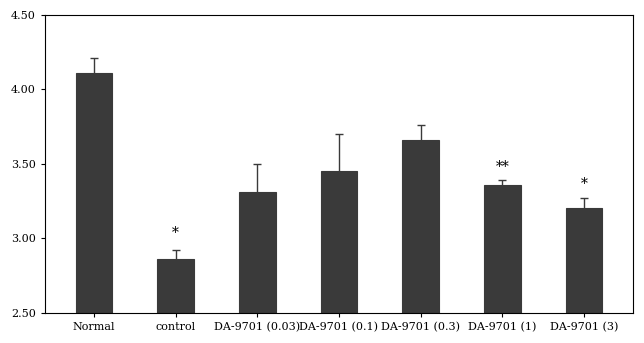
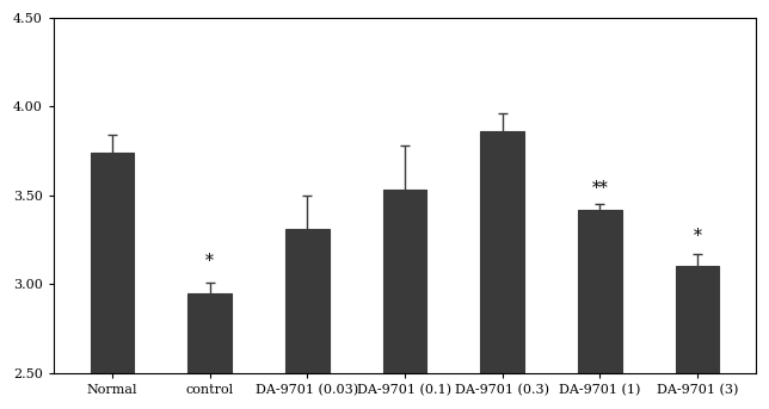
Normal: 4.11 -> 3.74
control: 2.86 -> 2.95
DA-9701 (0.1): 3.45 -> 3.53
DA-9701 (0.3): 3.66 -> 3.86
DA-9701 (1): 3.36 -> 3.42
DA-9701 (3): 3.20 -> 3.10
